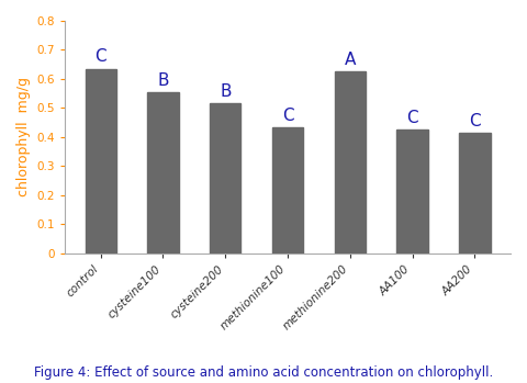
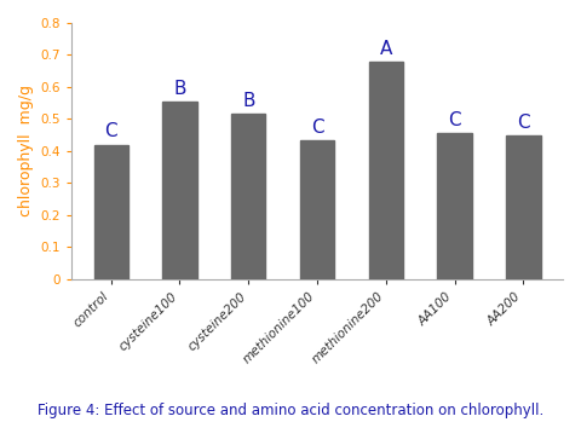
control: 0.635 -> 0.420
methionine200: 0.625 -> 0.680
AA100: 0.425 -> 0.455
AA200: 0.415 -> 0.448
